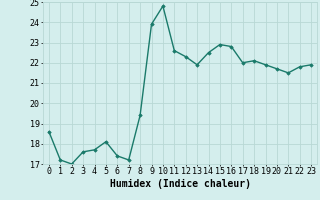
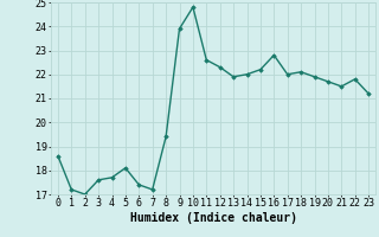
14: 22.5 -> 22.0
15: 22.9 -> 22.2
23: 21.9 -> 21.2
